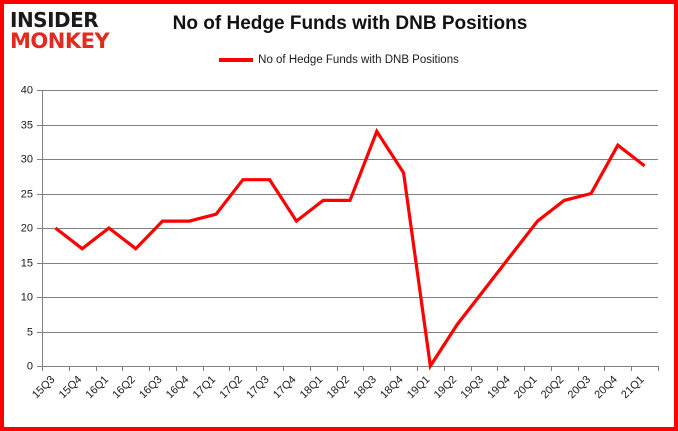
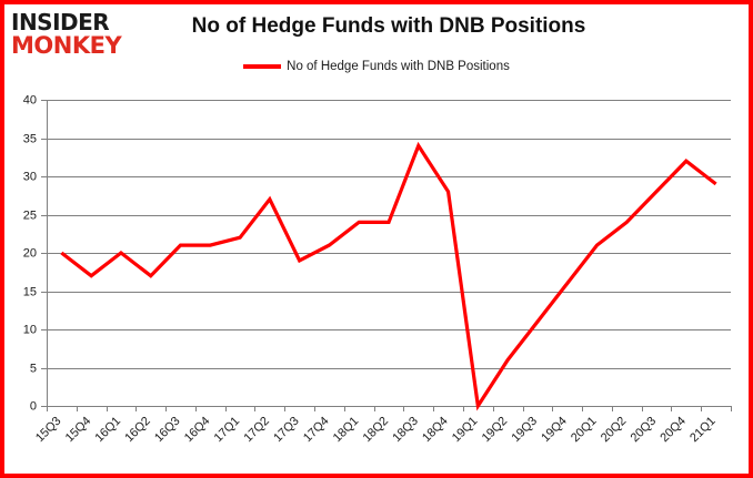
17Q3: 27 -> 19
20Q3: 25 -> 28
